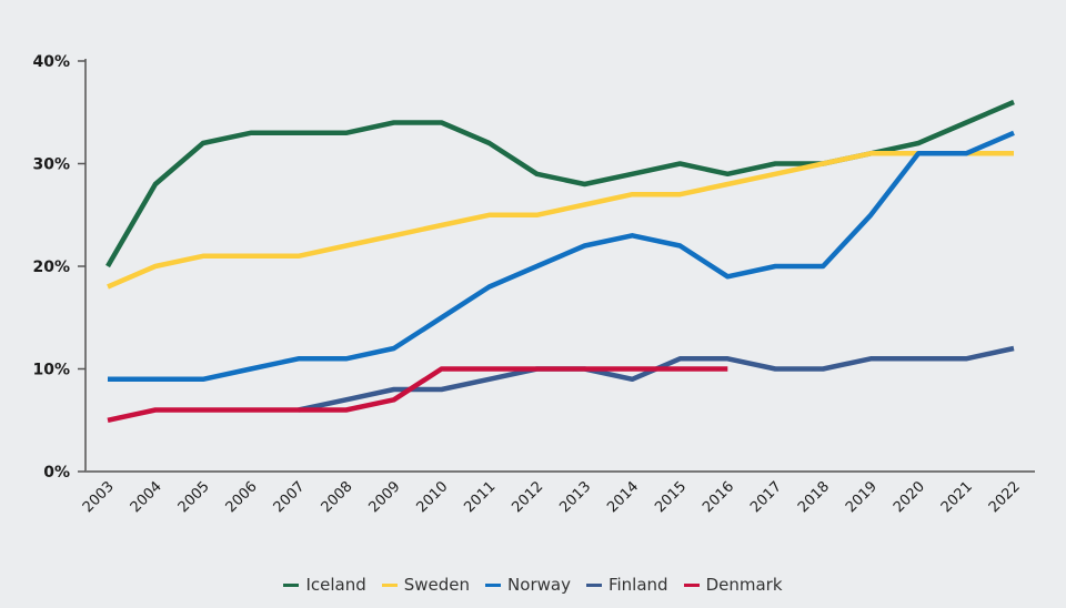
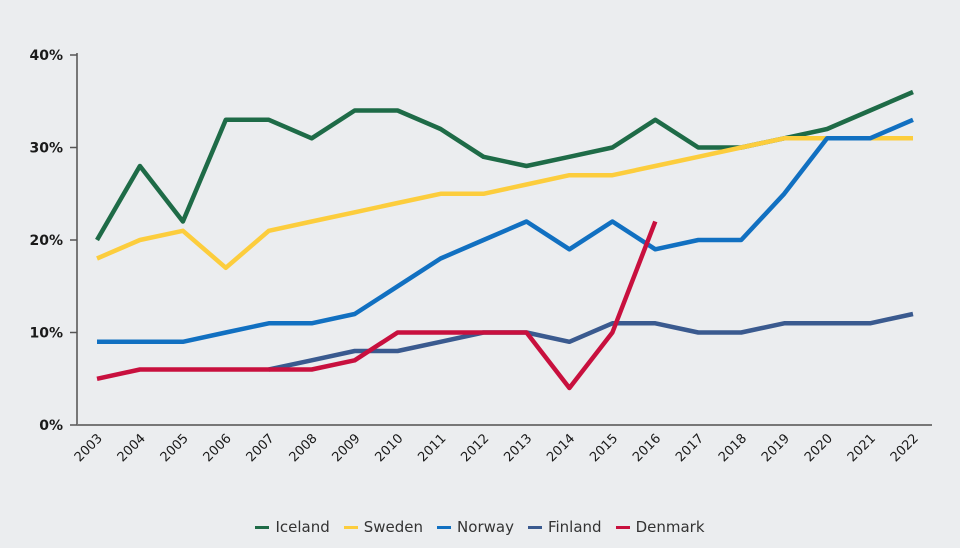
Iceland/2005: 32% -> 22%
Sweden/2006: 21% -> 17%
Iceland/2008: 33% -> 31%
Norway/2014: 23% -> 19%
Denmark/2014: 10% -> 4%
Iceland/2016: 29% -> 33%
Denmark/2016: 10% -> 22%
